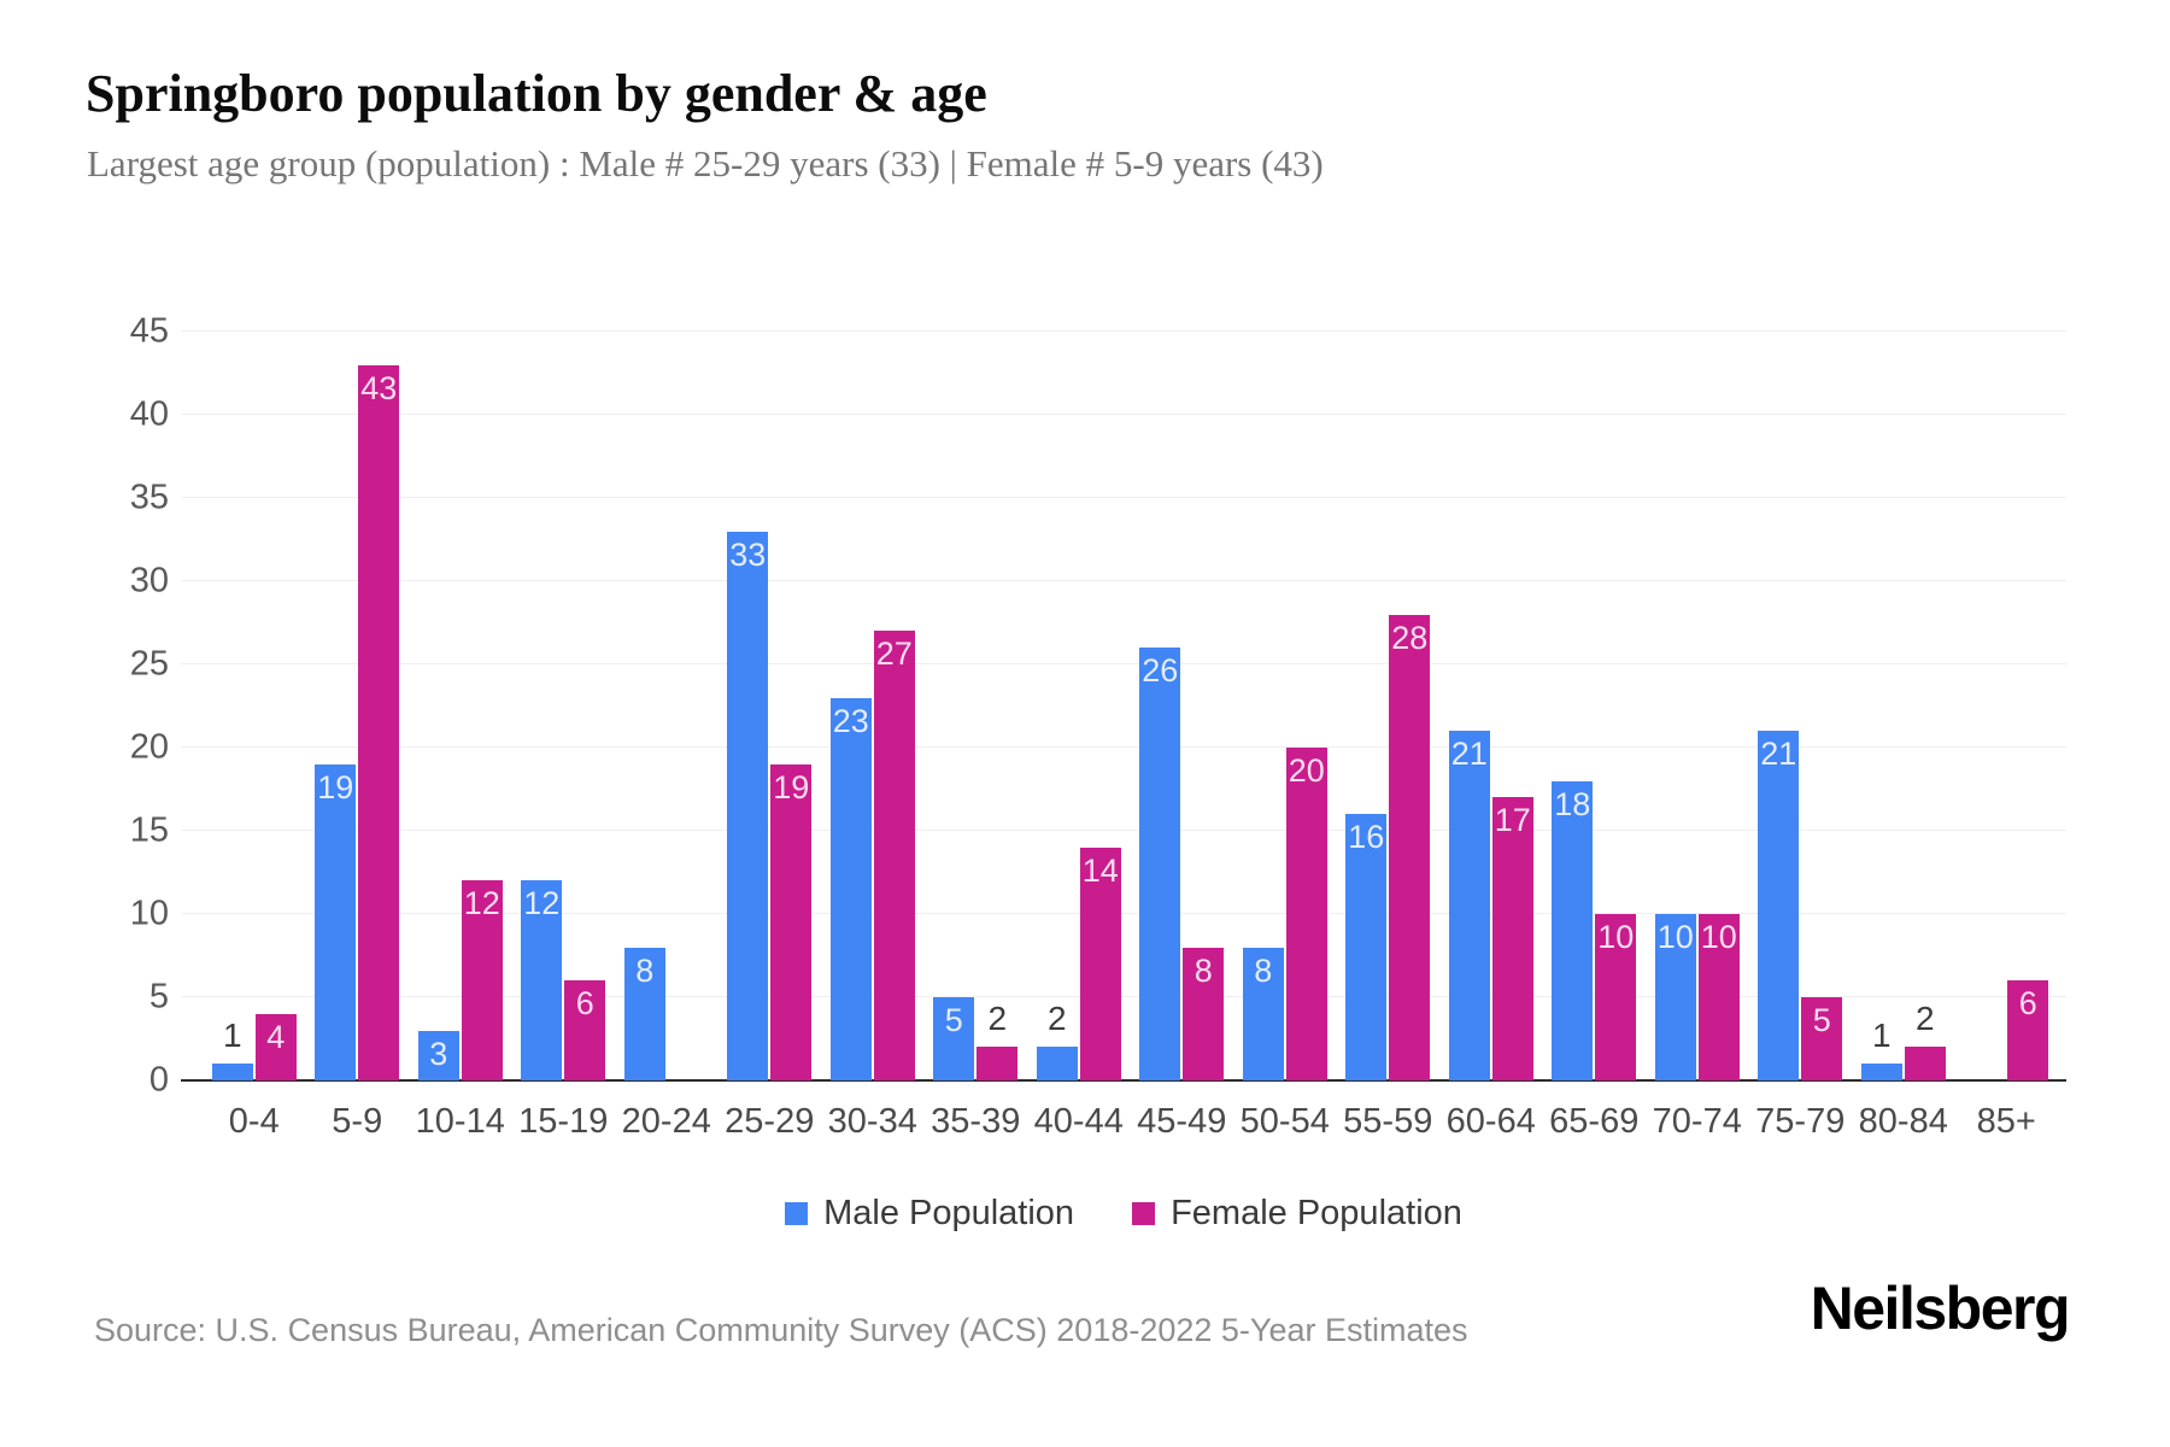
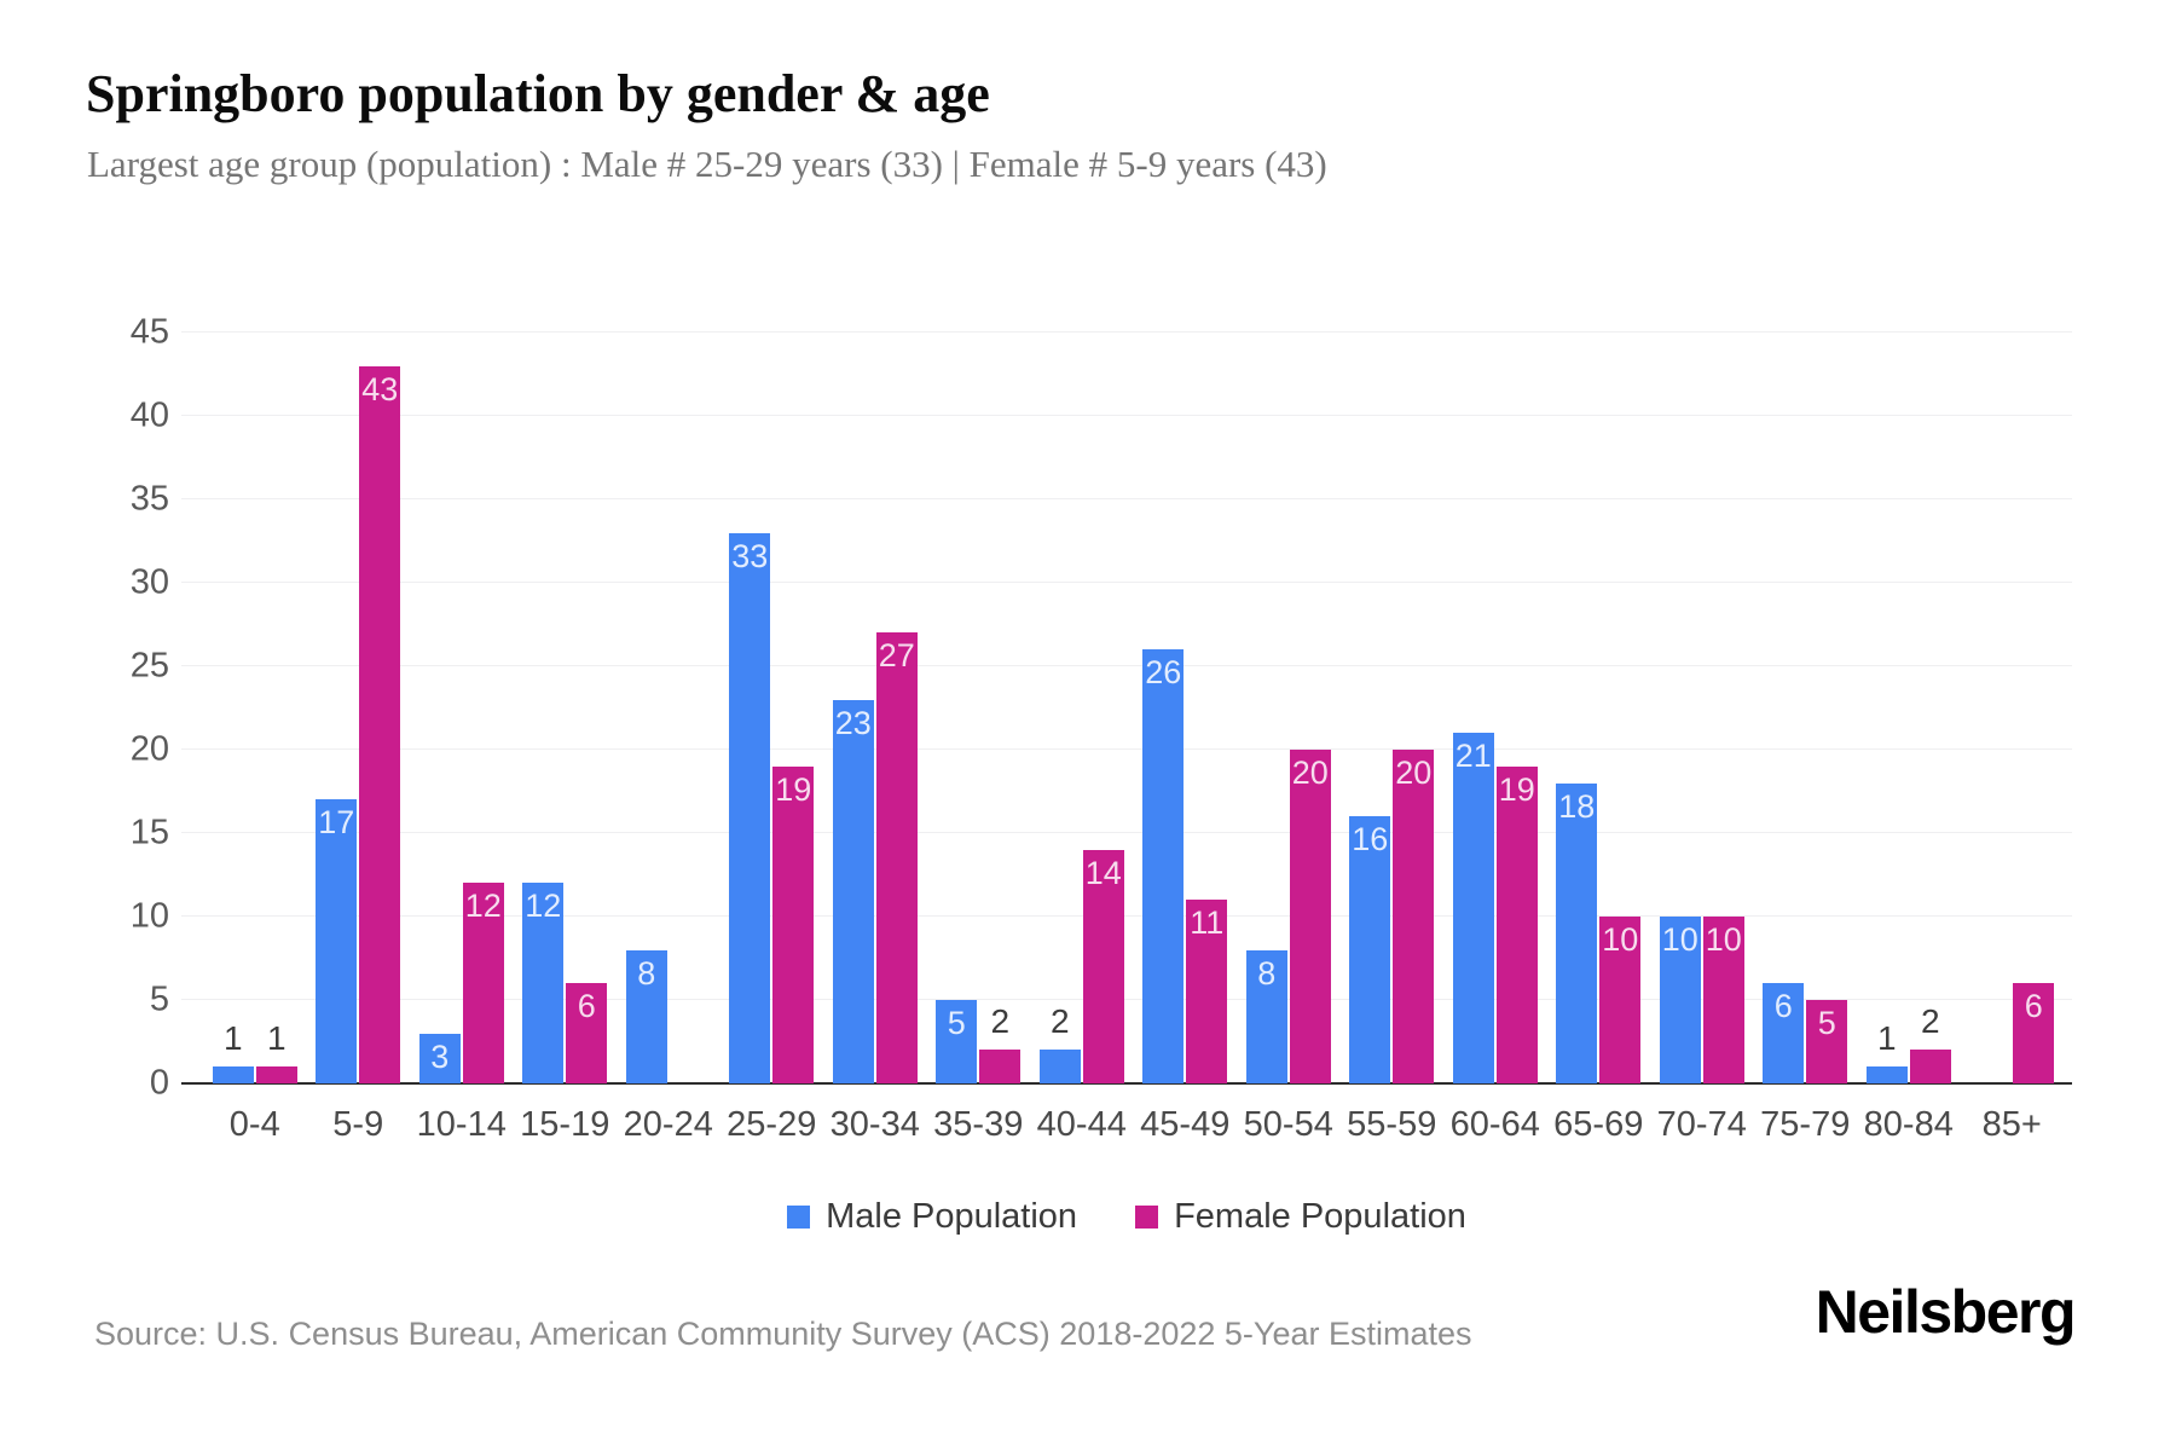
Female Population/0-4: 4 -> 1
Male Population/5-9: 19 -> 17
Female Population/45-49: 8 -> 11
Female Population/55-59: 28 -> 20
Female Population/60-64: 17 -> 19
Male Population/75-79: 21 -> 6
